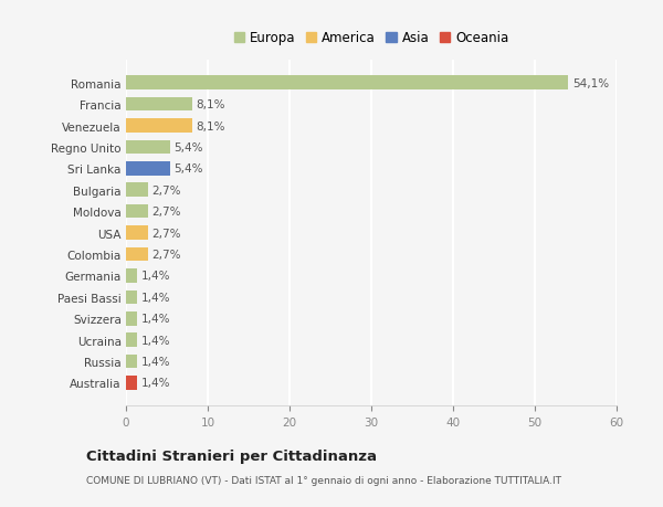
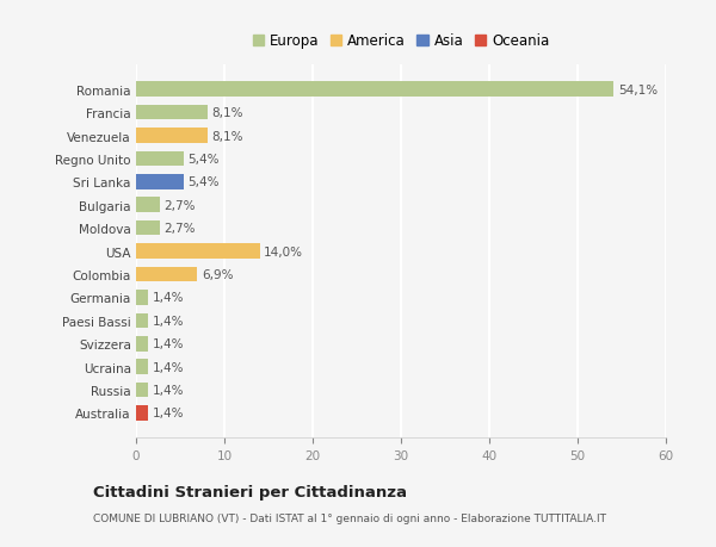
USA: 2,7% -> 14,0%
Colombia: 2,7% -> 6,9%
